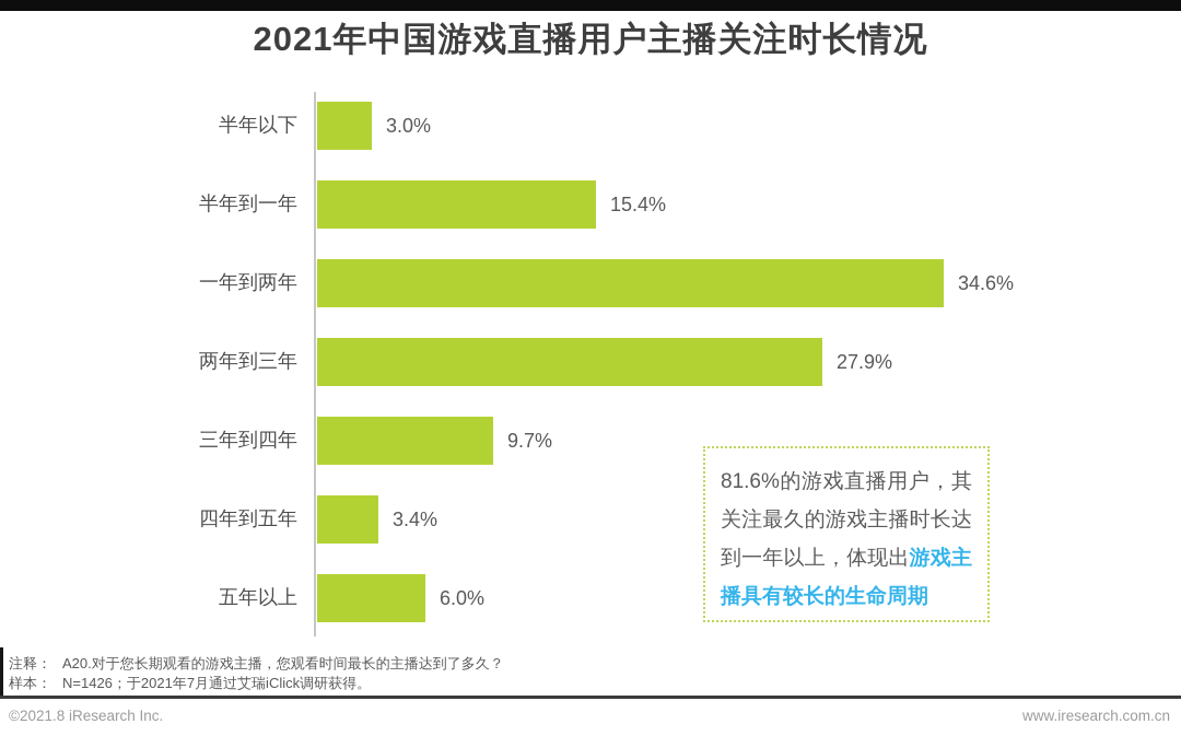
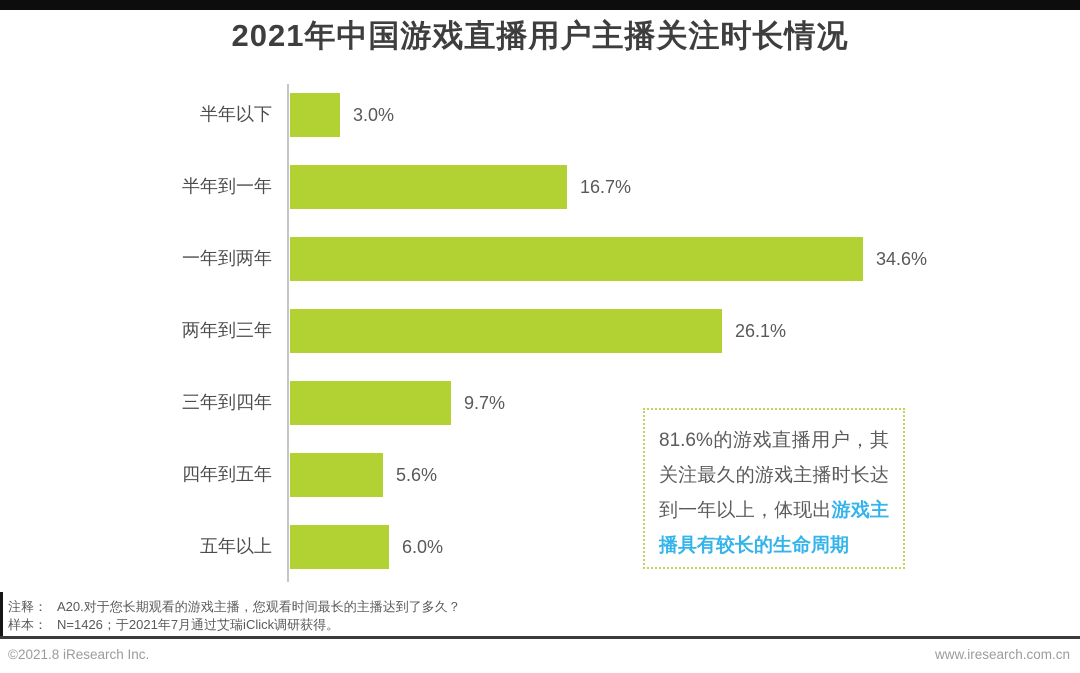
半年到一年: 15.4% -> 16.7%
两年到三年: 27.9% -> 26.1%
四年到五年: 3.4% -> 5.6%
